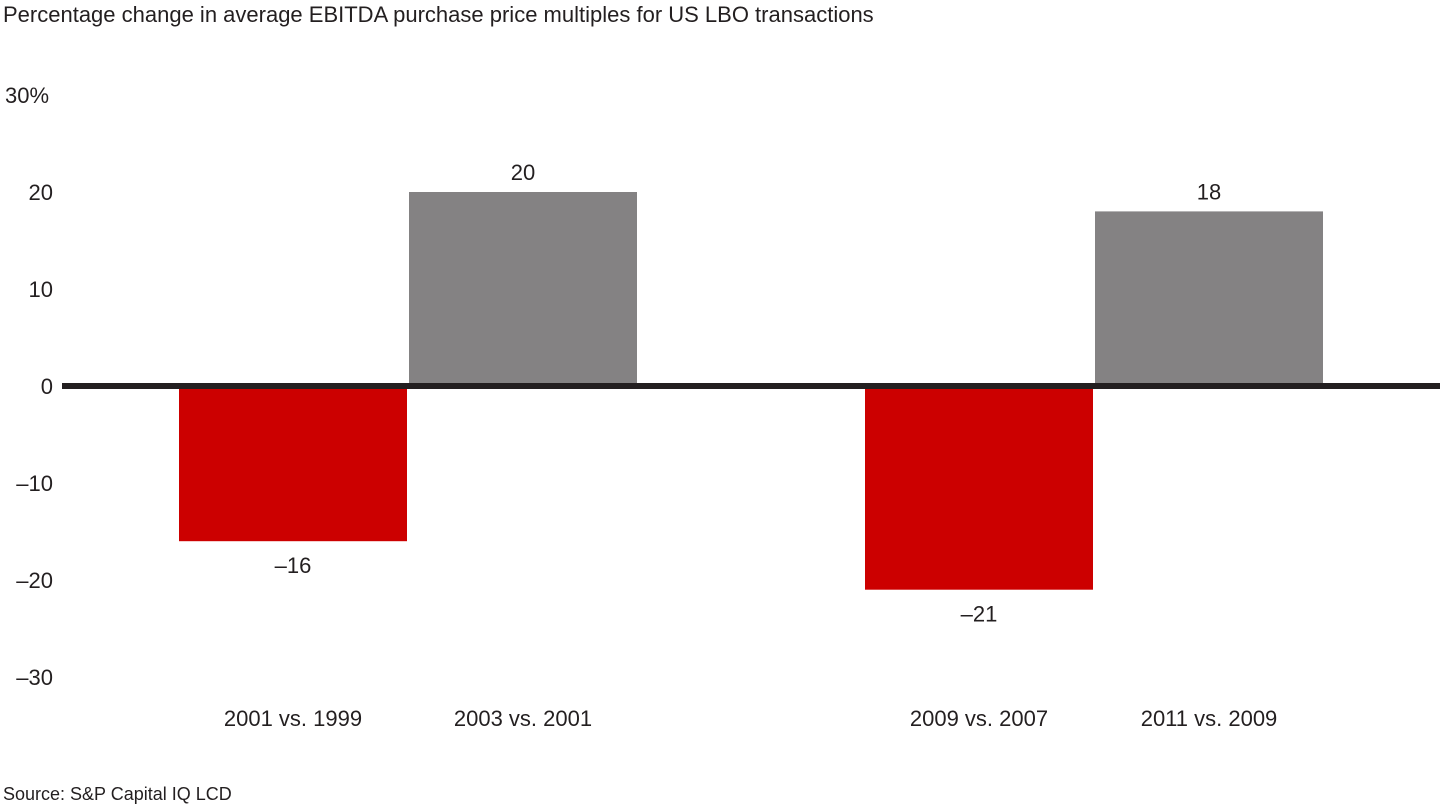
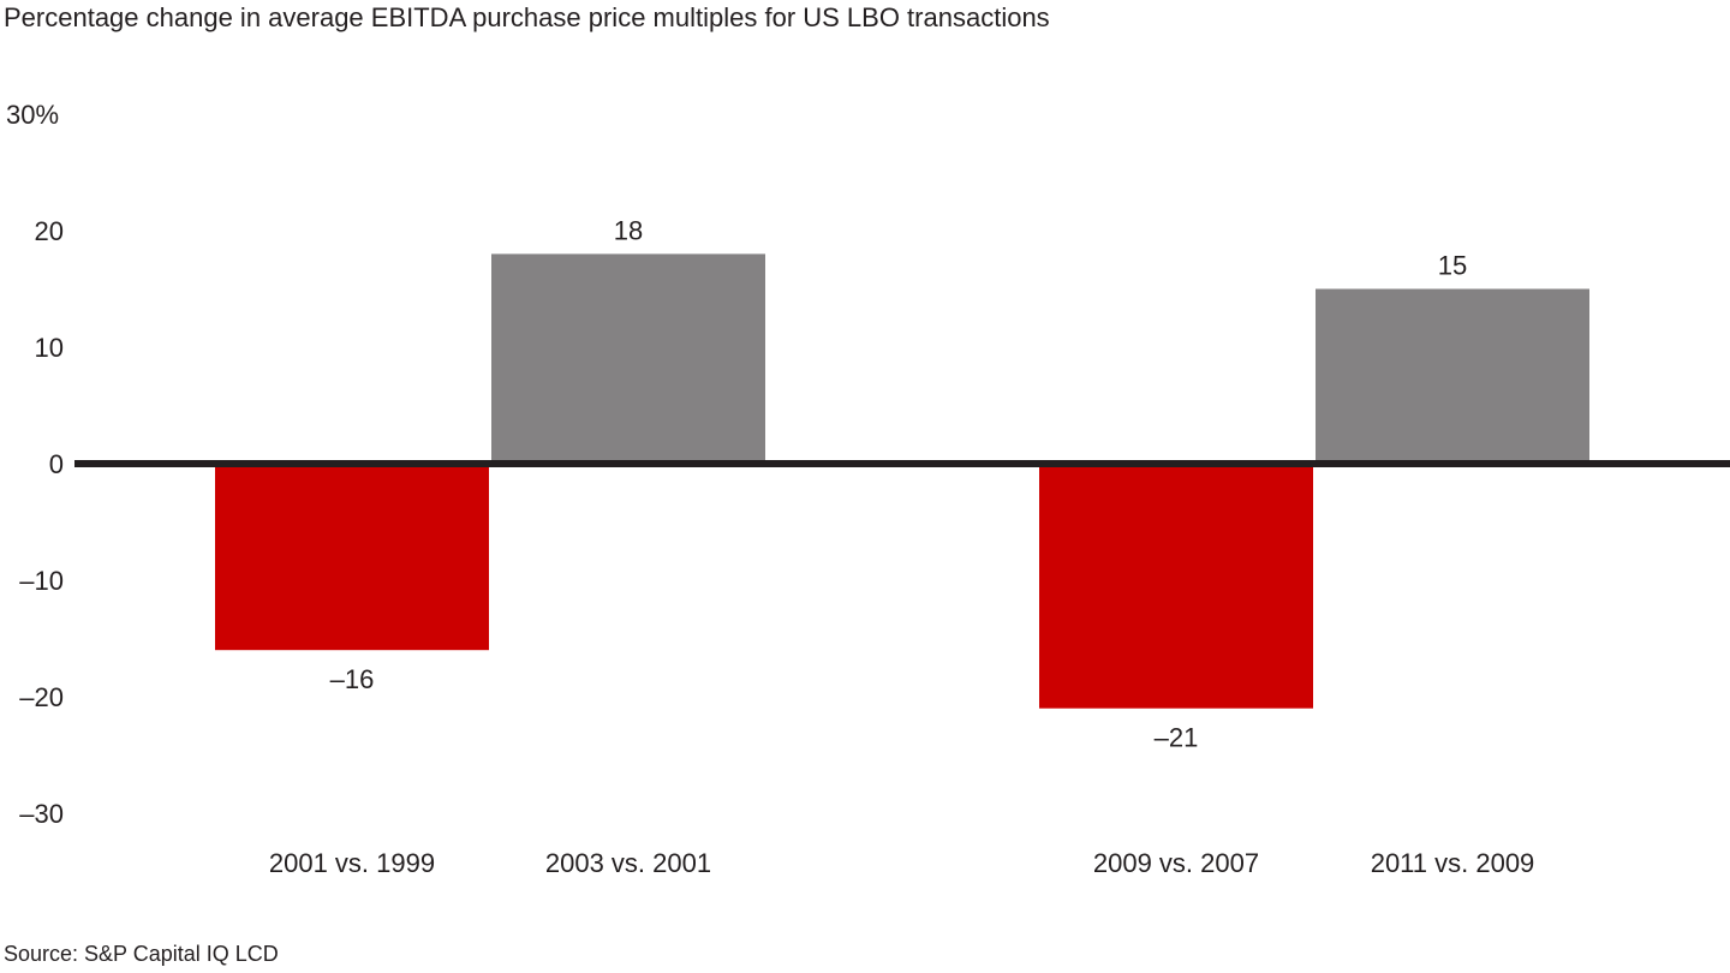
2003 vs. 2001: 20 -> 18
2011 vs. 2009: 18 -> 15
